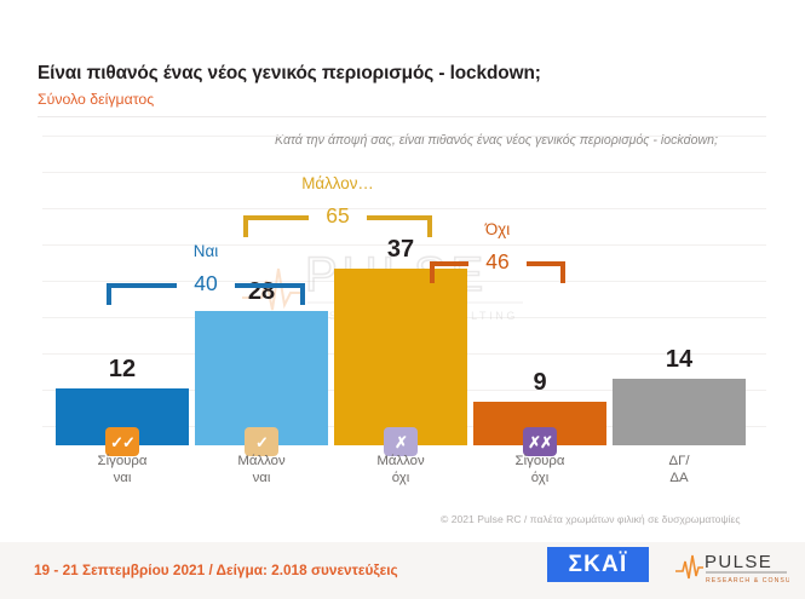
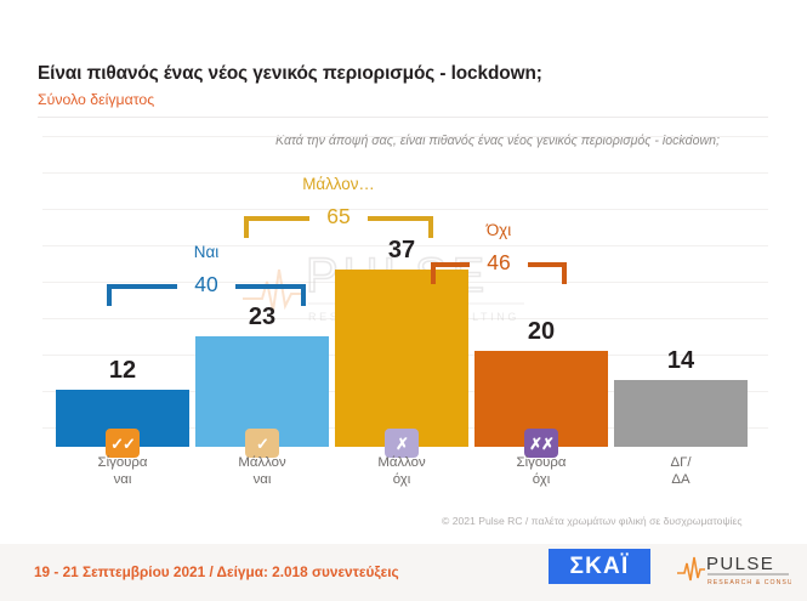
Μάλλον ναι: 28 -> 23
Σίγουρα όχι: 9 -> 20
